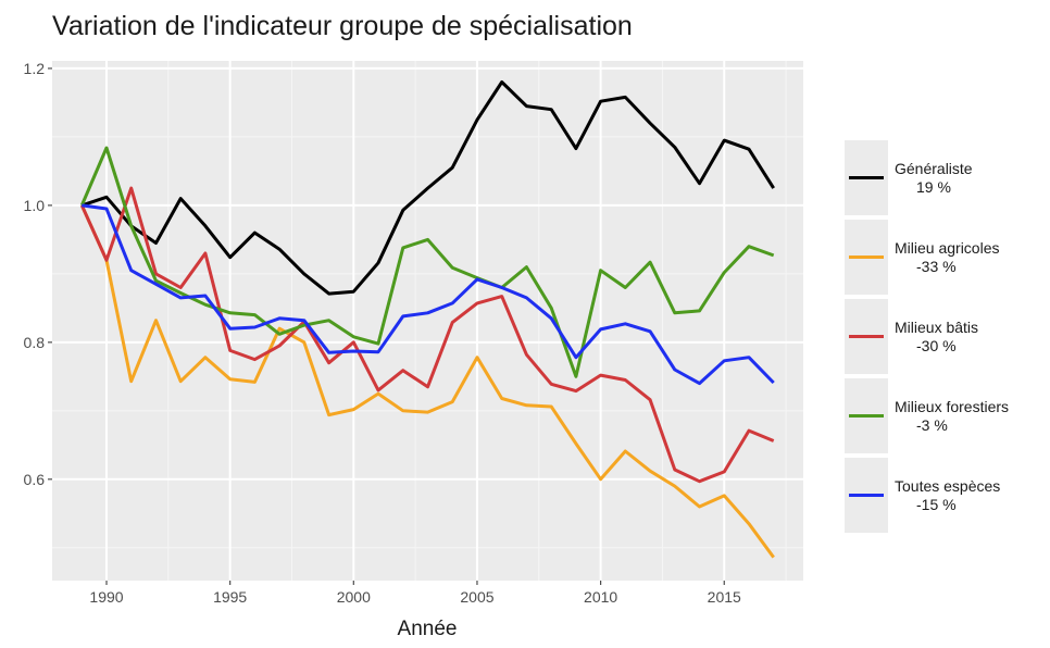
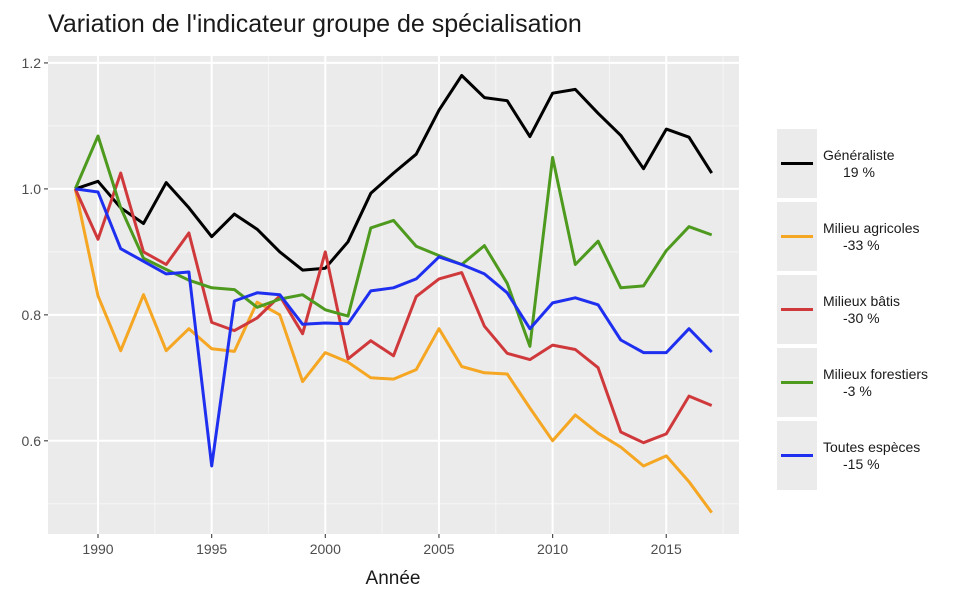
Milieu agricoles/1990: 0.92 -> 0.83
Toutes espèces/1995: 0.82 -> 0.56
Milieu agricoles/2000: 0.70 -> 0.74
Milieux bâtis/2000: 0.80 -> 0.90
Milieux forestiers/2010: 0.91 -> 1.05
Toutes espèces/2015: 0.77 -> 0.74
